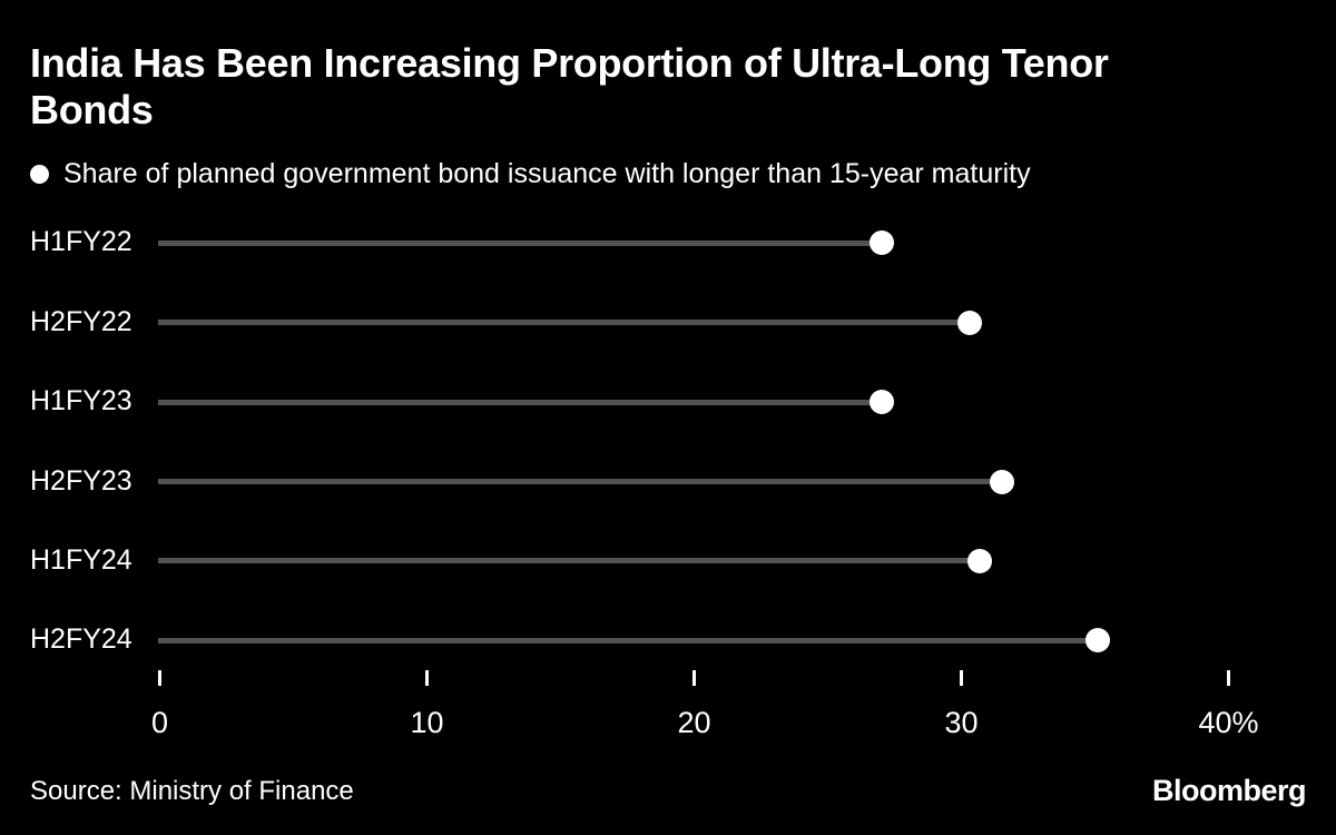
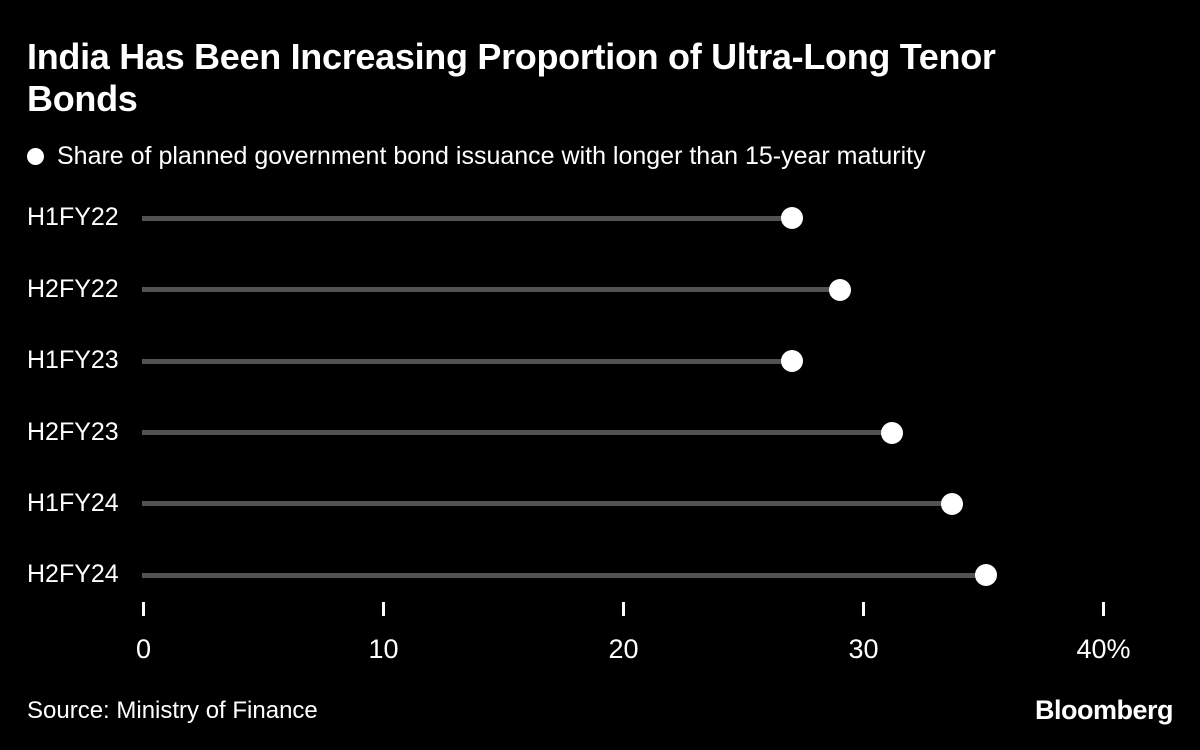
H2FY22: 30.3% -> 29.0%
H2FY23: 31.5% -> 31.2%
H1FY24: 30.7% -> 33.7%
